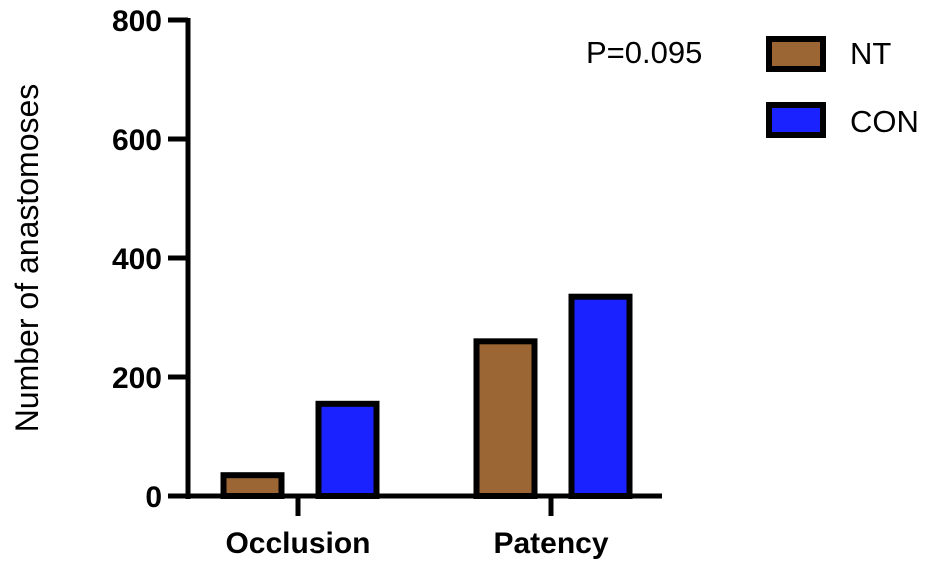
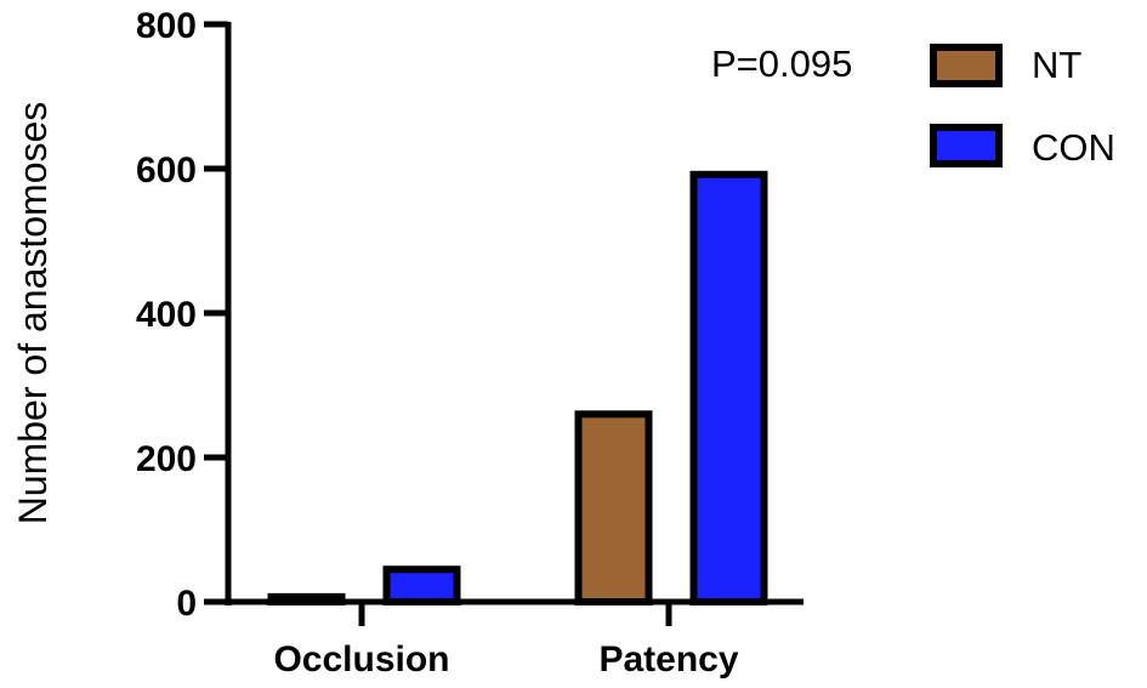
NT/Occlusion: 40 -> 10
CON/Occlusion: 160 -> 50
CON/Patency: 340 -> 600
